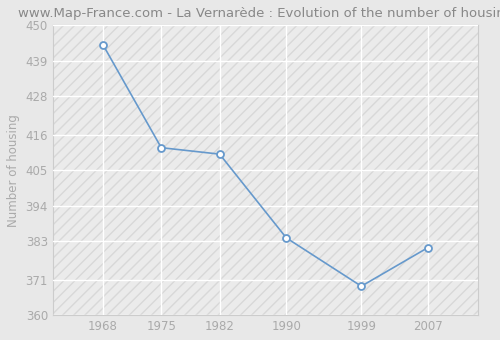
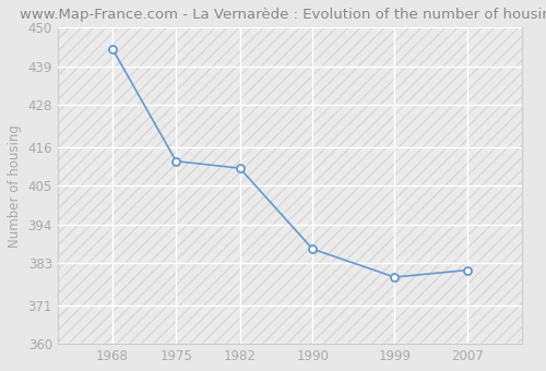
1990: 384 -> 387
1999: 369 -> 379
